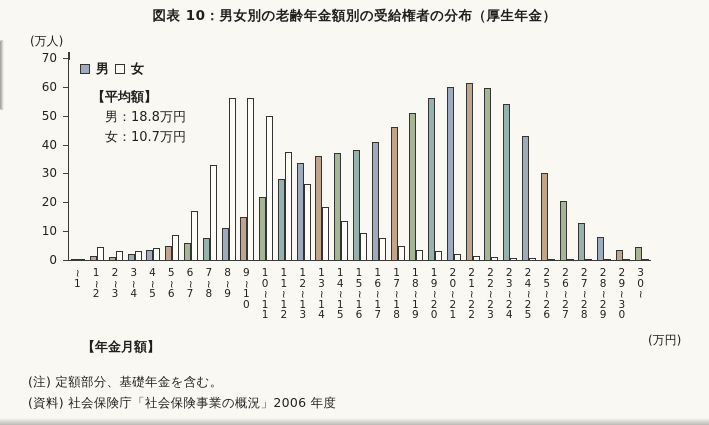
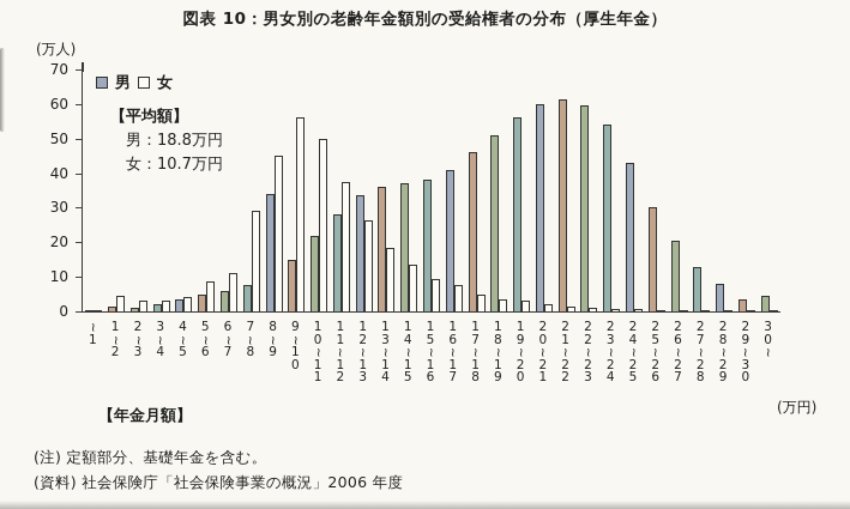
女/6~7: 17 -> 11
女/7~8: 33 -> 29
男/8~9: 11 -> 34
女/8~9: 56 -> 45
